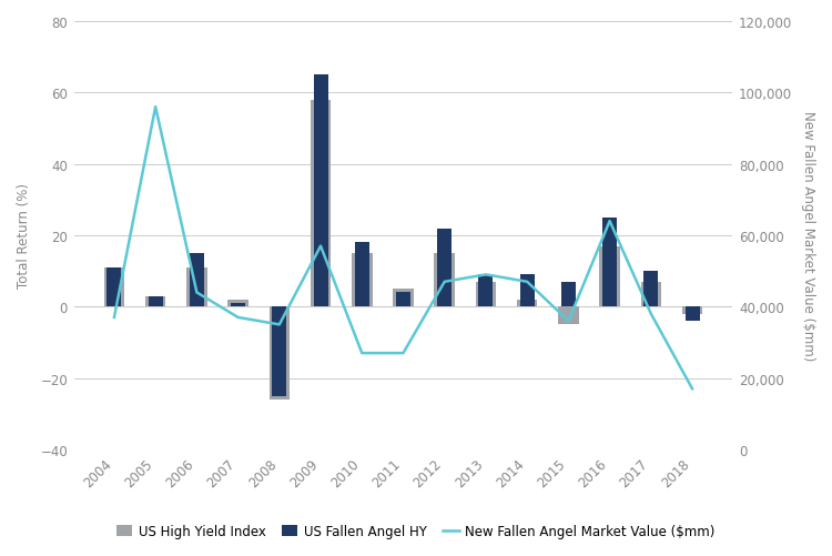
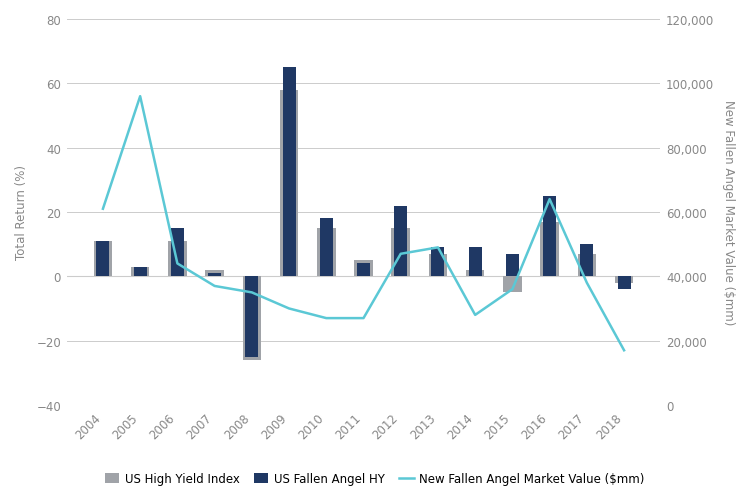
New Fallen Angel Market Value ($mm)/2004: 37,000 -> 61,000
New Fallen Angel Market Value ($mm)/2009: 57,000 -> 30,000
New Fallen Angel Market Value ($mm)/2014: 47,000 -> 28,000
